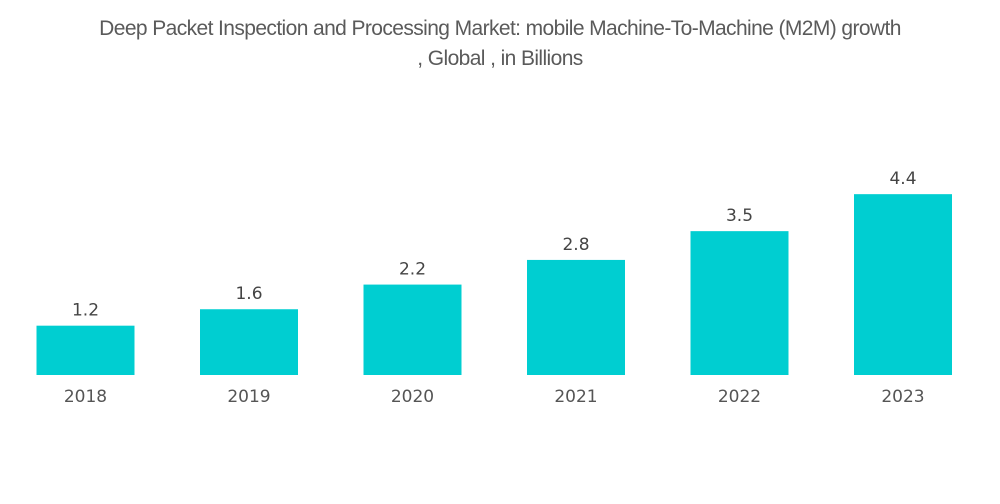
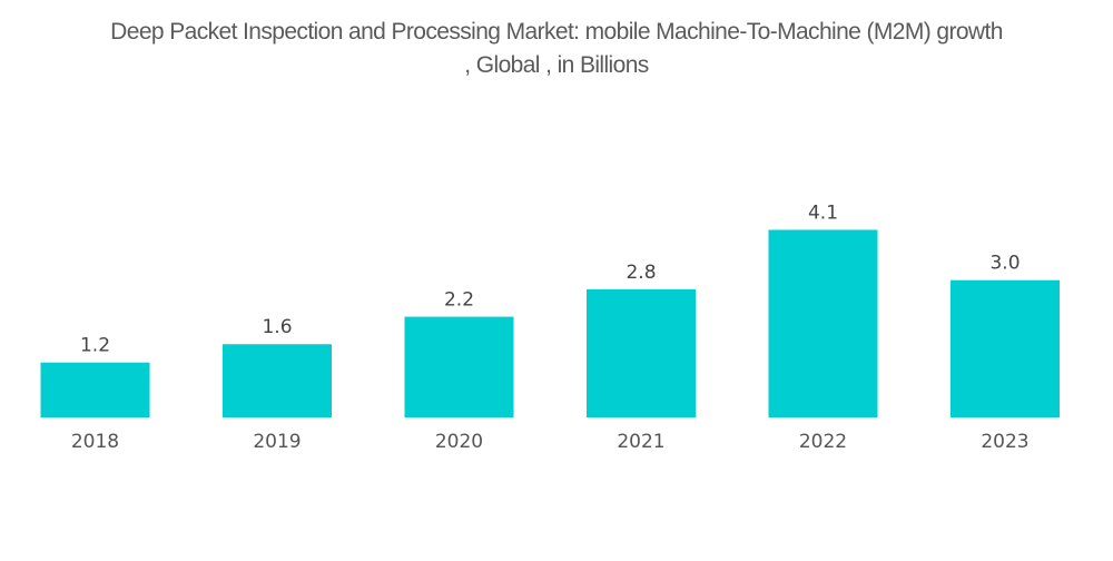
2022: 3.5 -> 4.1
2023: 4.4 -> 3.0
